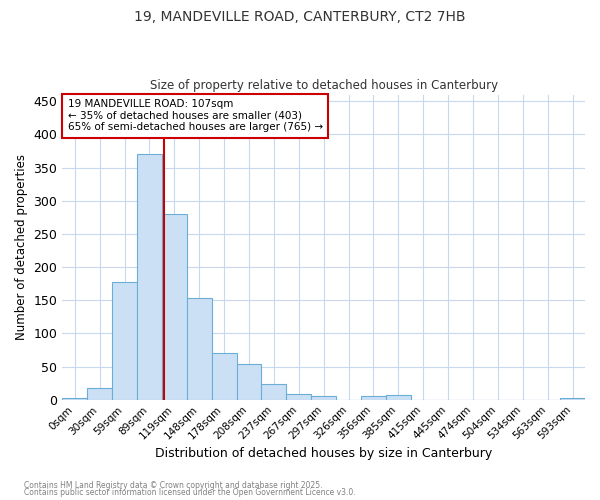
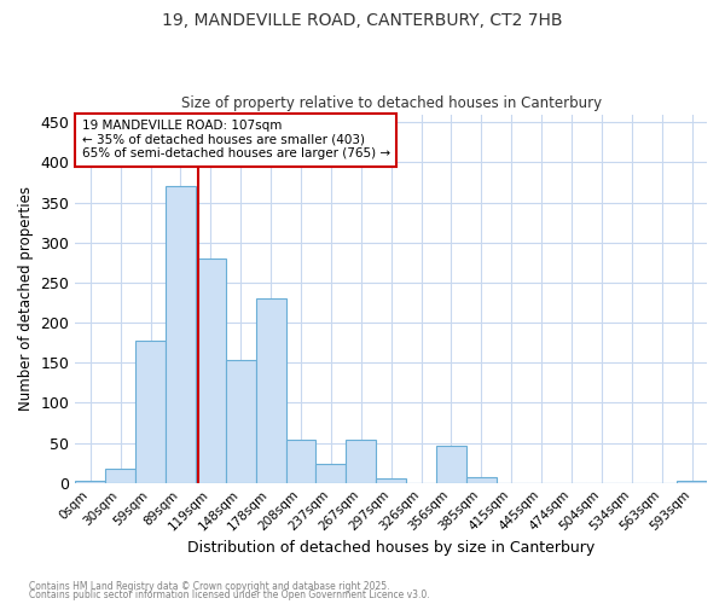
178sqm: 70 -> 230
267sqm: 9 -> 54
356sqm: 5 -> 46
